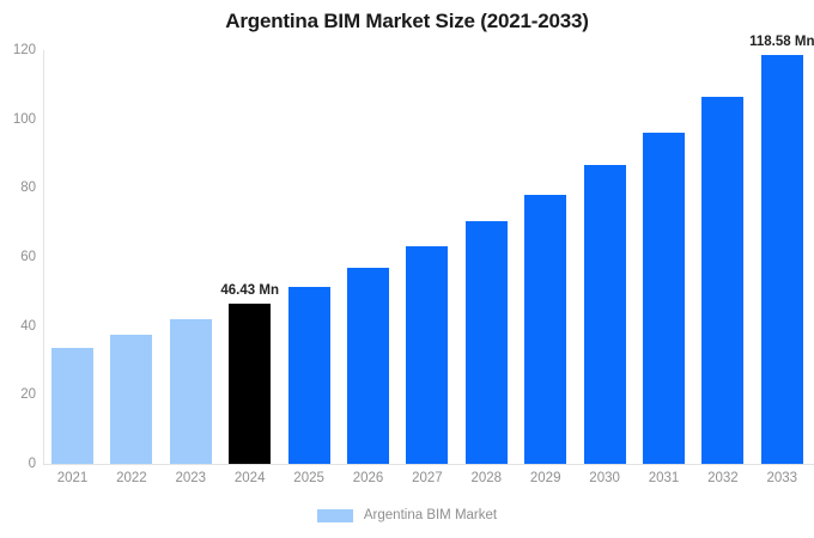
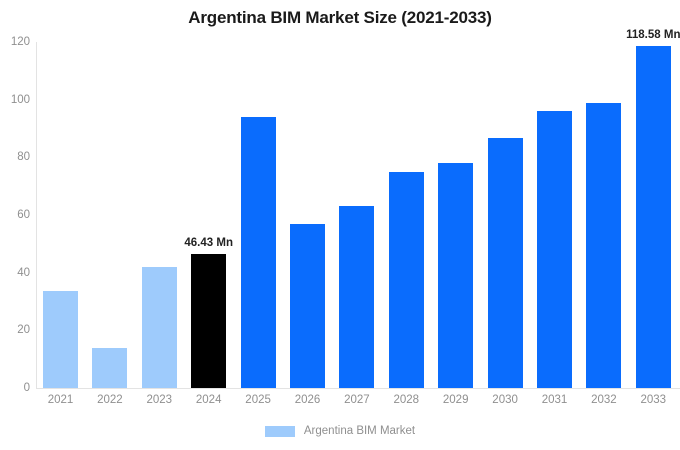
2022: 38 -> 14
2025: 51 -> 94
2028: 70 -> 75
2032: 107 -> 99
